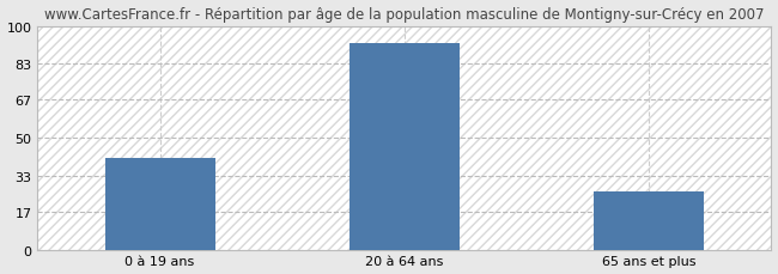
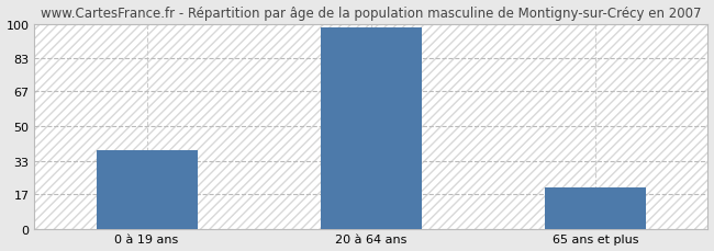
0 à 19 ans: 41 -> 38
20 à 64 ans: 92 -> 98
65 ans et plus: 26 -> 20
